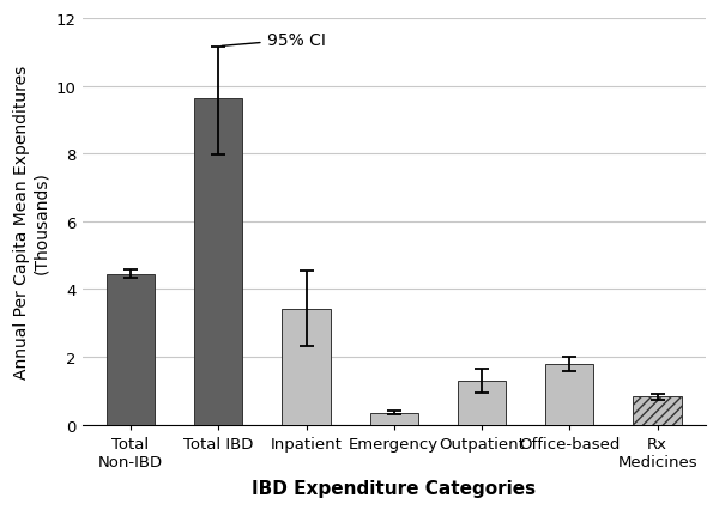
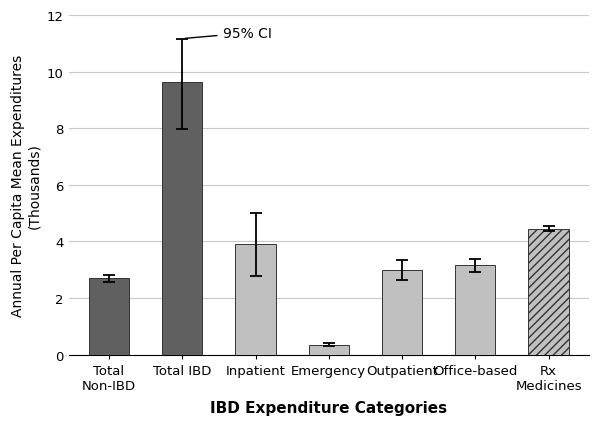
Total Non-IBD: 4.45 -> 2.70
Inpatient: 3.42 -> 3.90
Outpatient: 1.28 -> 3.00
Office-based: 1.78 -> 3.15
Rx Medicines: 0.82 -> 4.45
